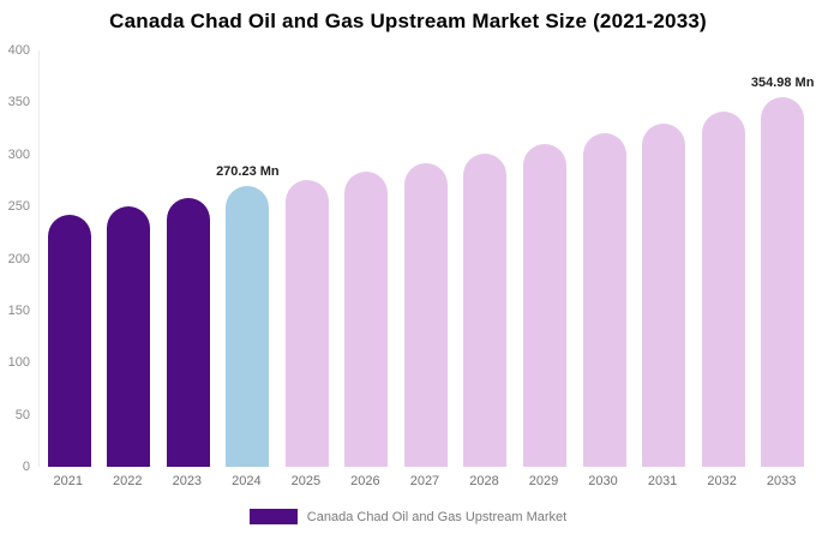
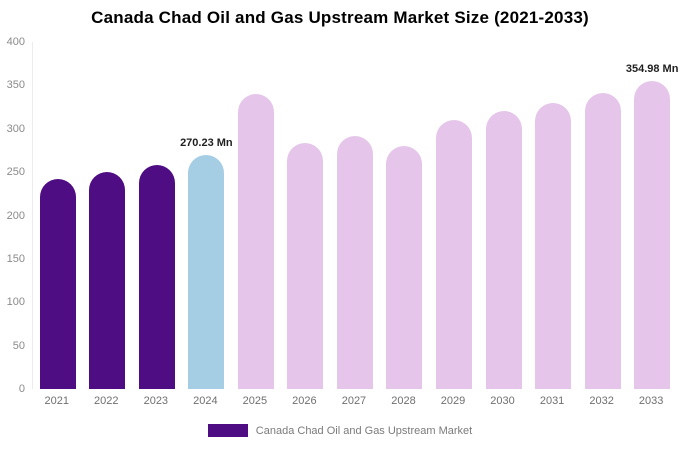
2025: 280 -> 340
2028: 300 -> 280
